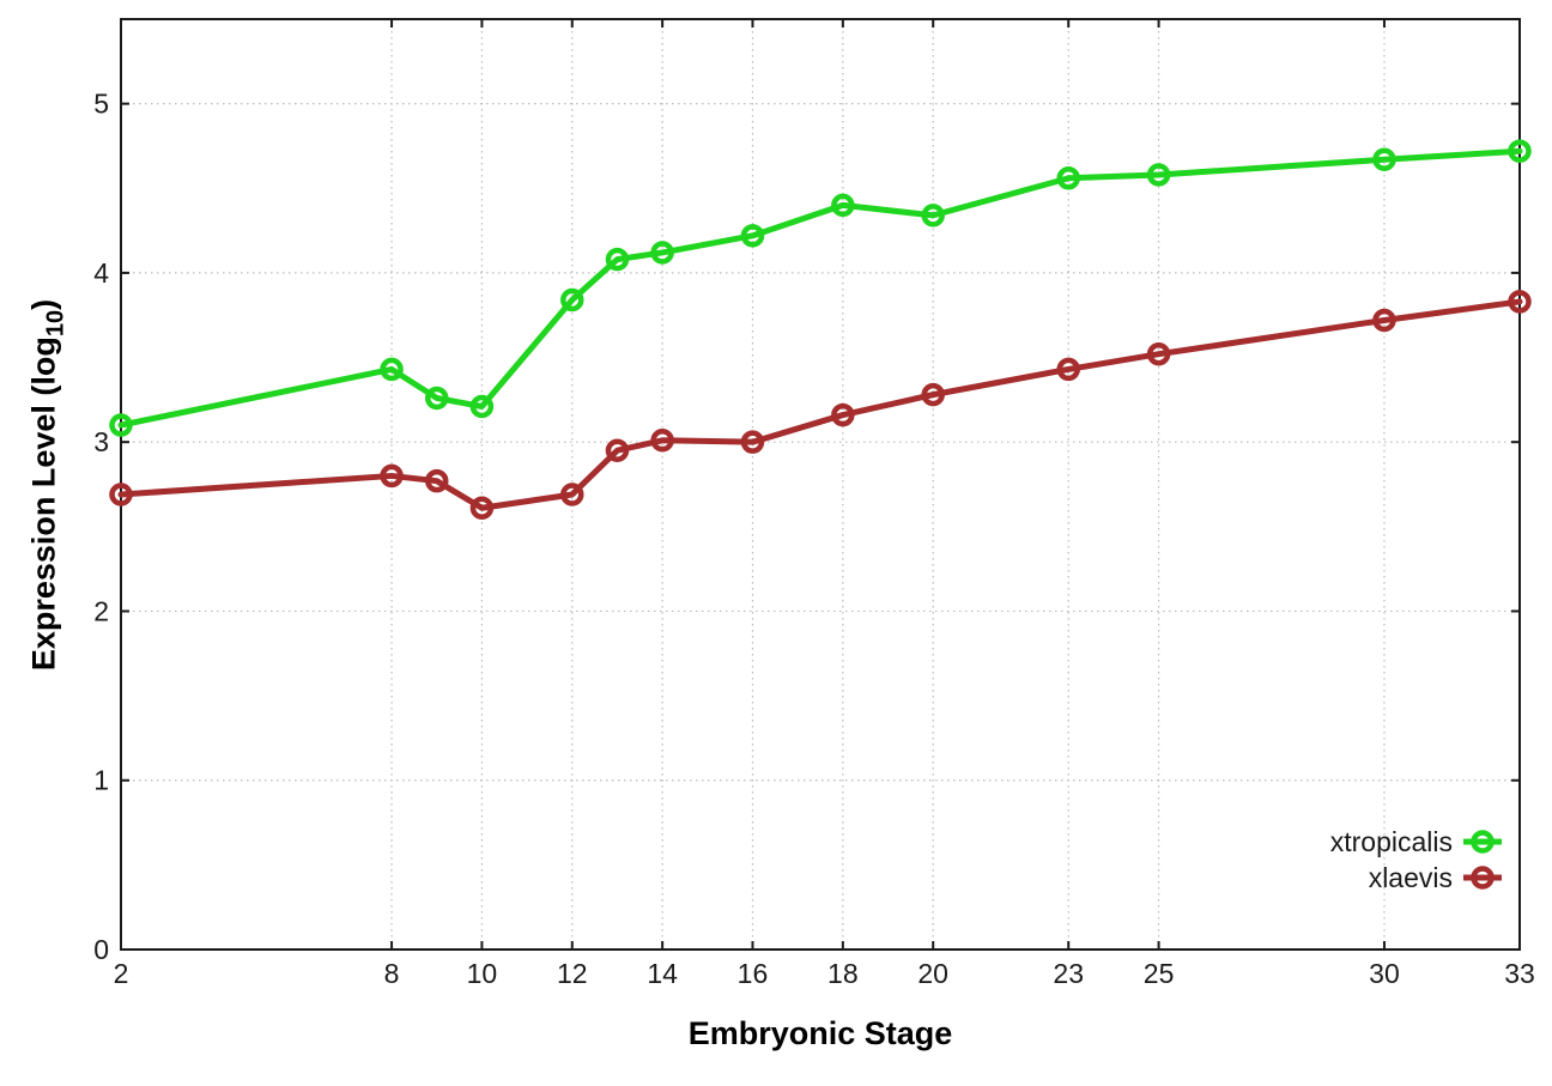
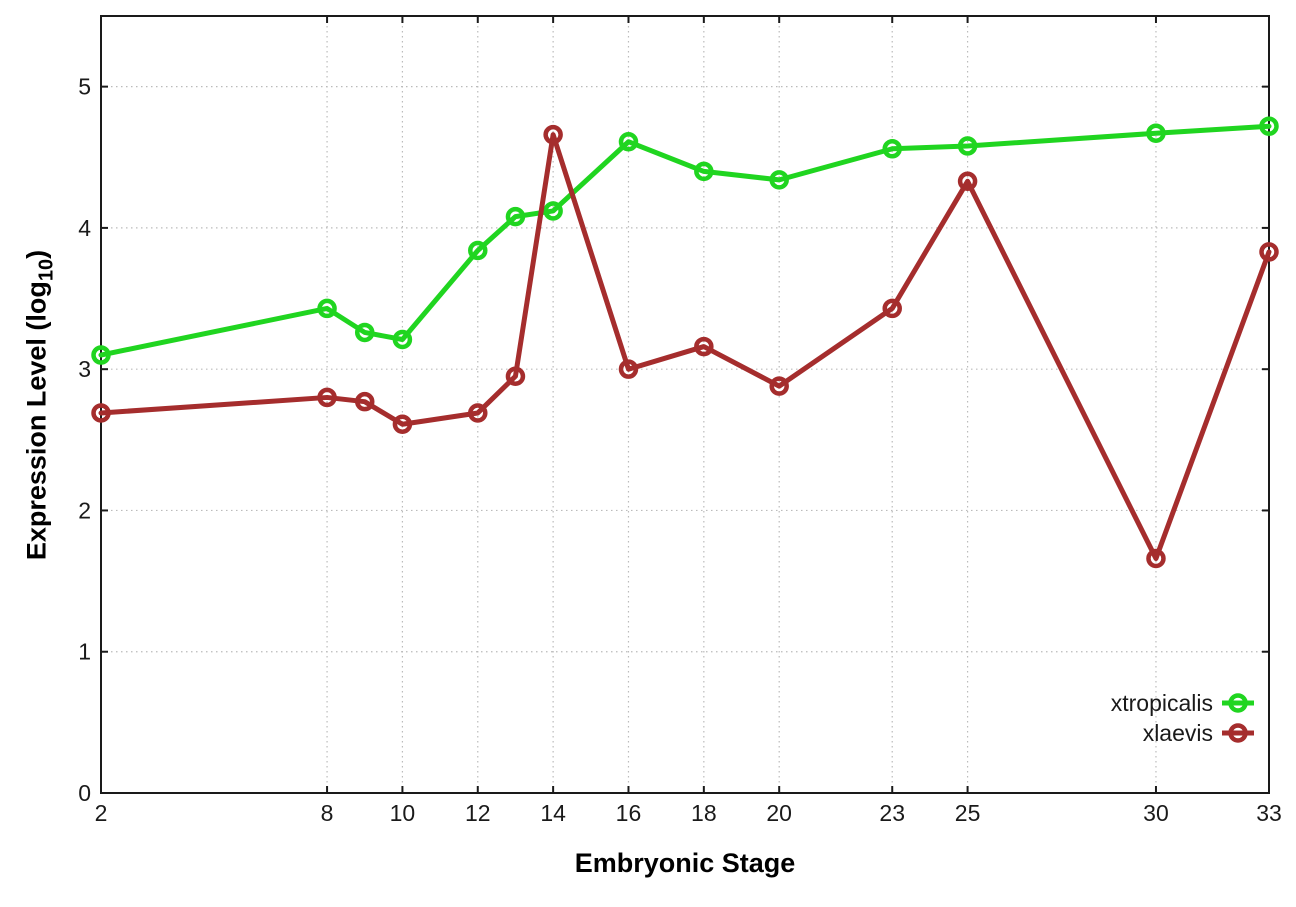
xlaevis/14: 3.01 -> 4.66
xtropicalis/16: 4.22 -> 4.61
xlaevis/20: 3.28 -> 2.88
xlaevis/25: 3.52 -> 4.33
xlaevis/30: 3.72 -> 1.66
